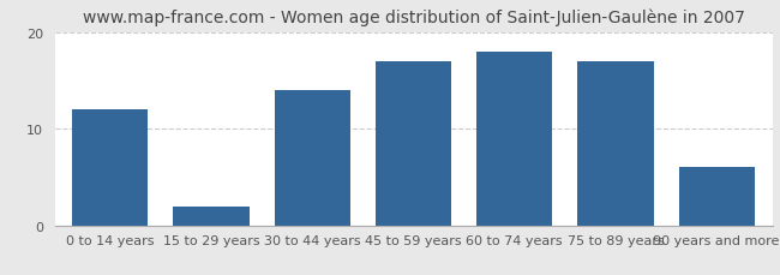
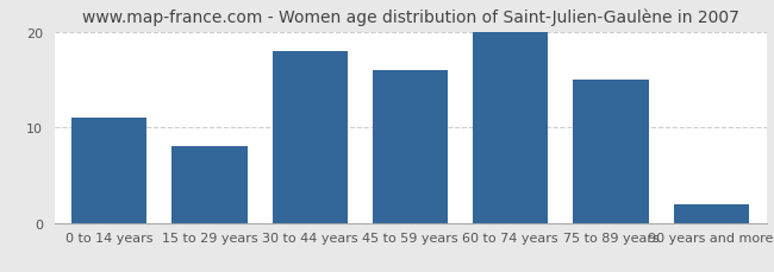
0 to 14 years: 12 -> 11
15 to 29 years: 2 -> 8
30 to 44 years: 14 -> 18
45 to 59 years: 17 -> 16
60 to 74 years: 18 -> 20
75 to 89 years: 17 -> 15
90 years and more: 6 -> 2
